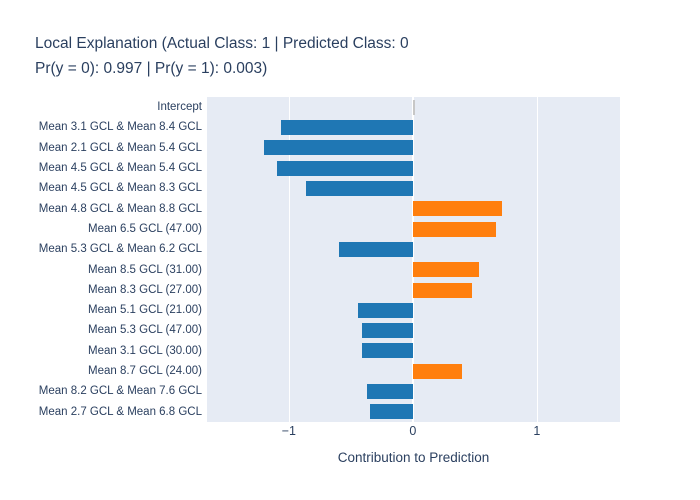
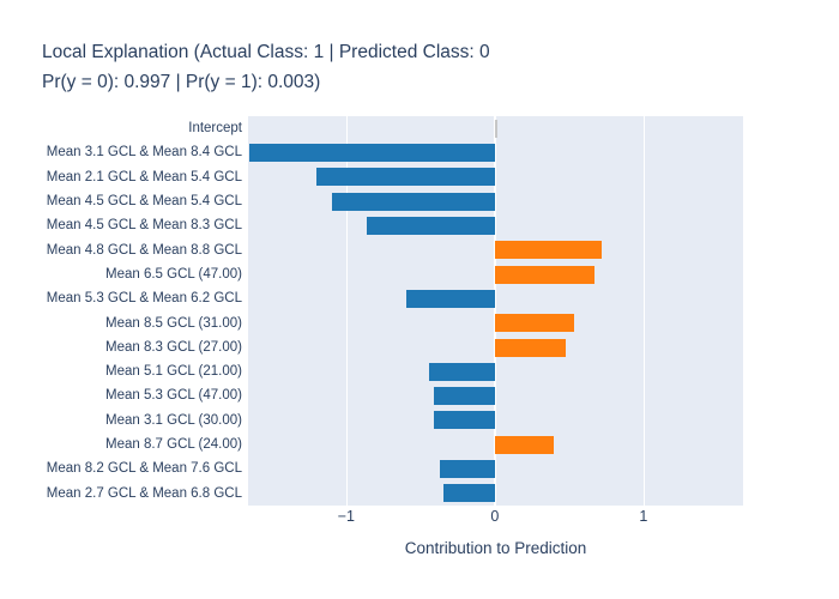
Mean 3.1 GCL & Mean 8.4 GCL: -1.06 -> -1.65
